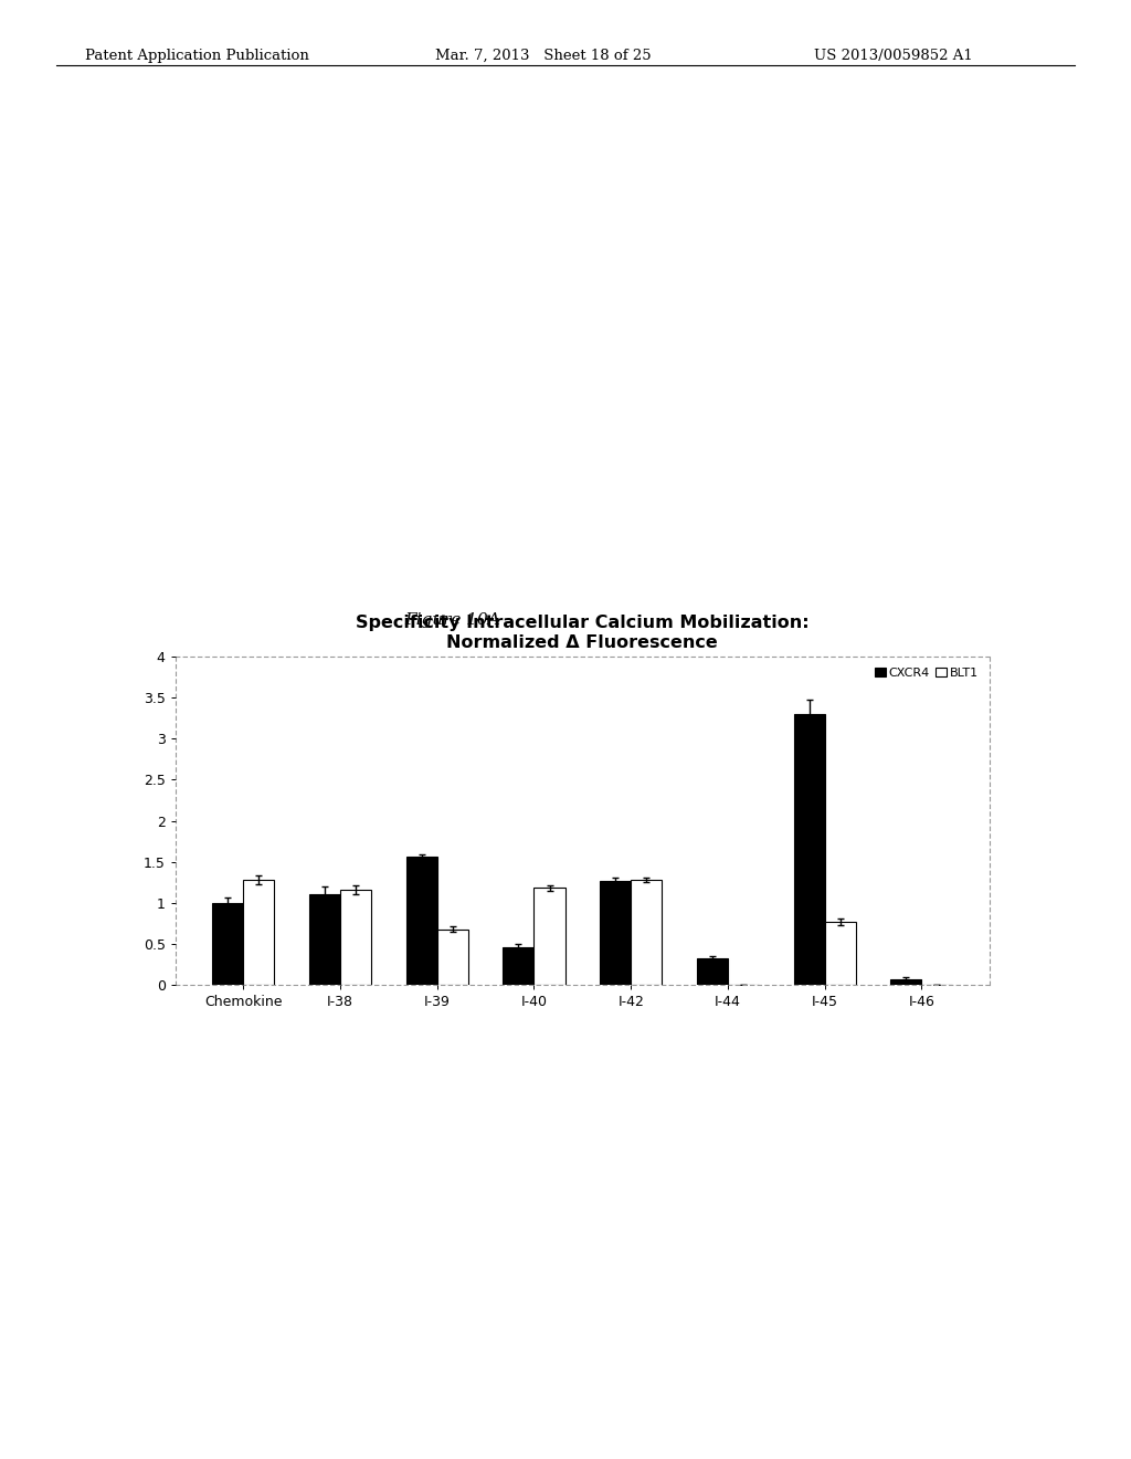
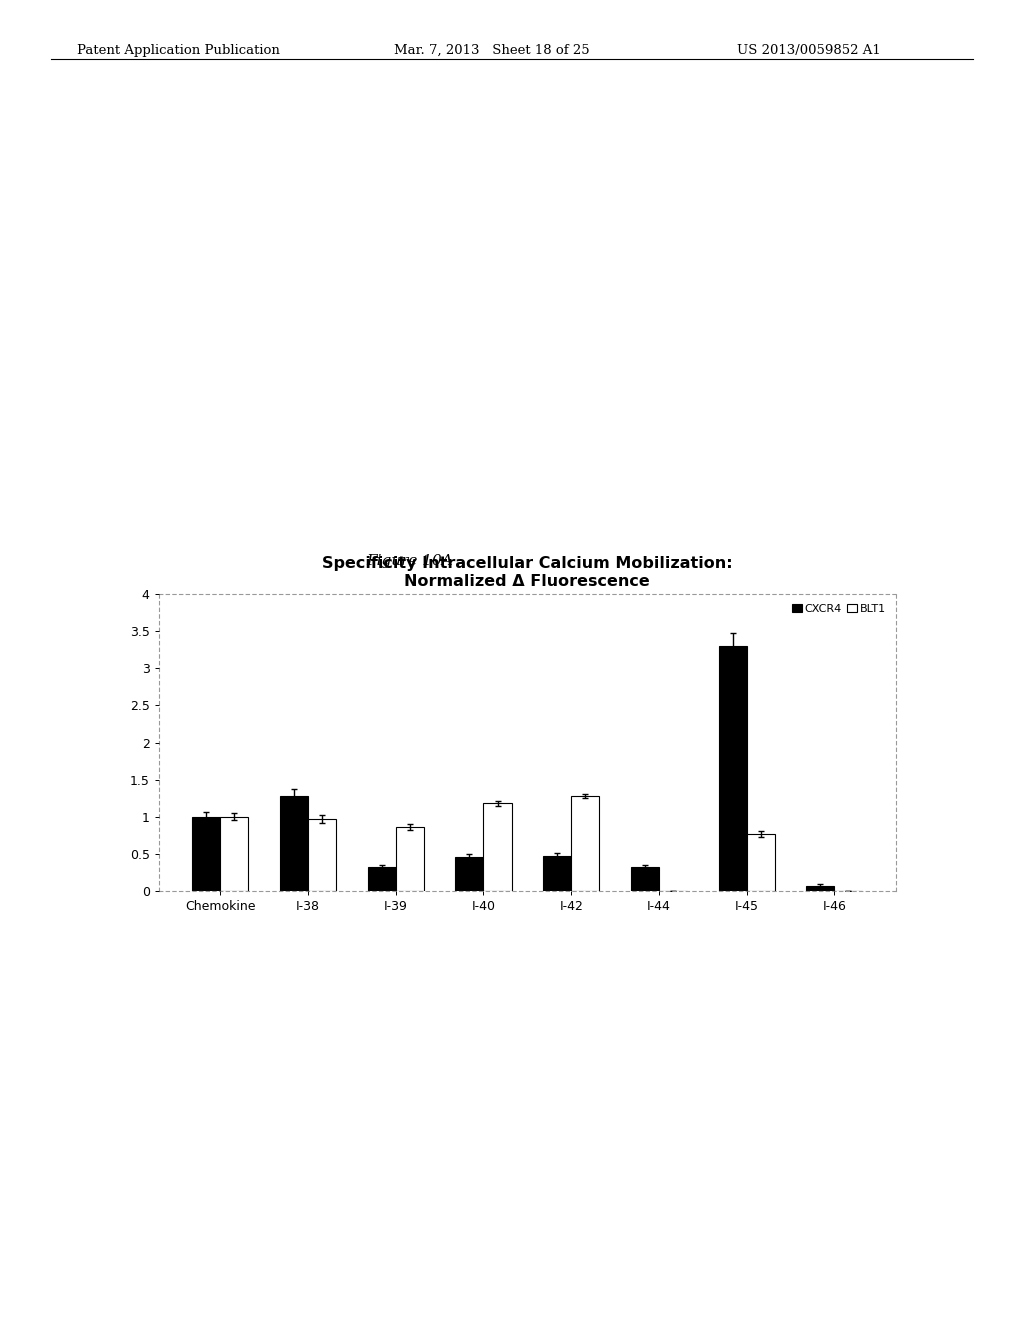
BLT1/Chemokine: 1.28 -> 1.00
CXCR4/I-38: 1.10 -> 1.28
BLT1/I-38: 1.16 -> 0.97
CXCR4/I-39: 1.56 -> 0.32
BLT1/I-39: 0.68 -> 0.86
CXCR4/I-42: 1.26 -> 0.47
